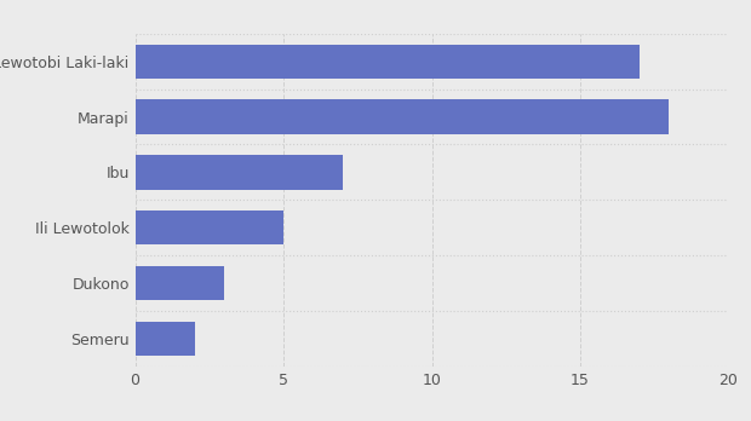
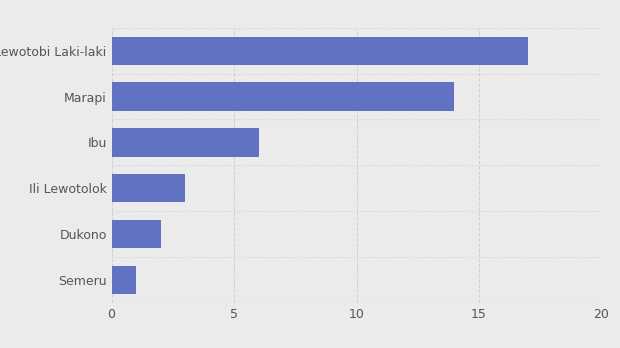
Marapi: 18 -> 14
Ibu: 7 -> 6
Ili Lewotolok: 5 -> 3
Dukono: 3 -> 2
Semeru: 2 -> 1
